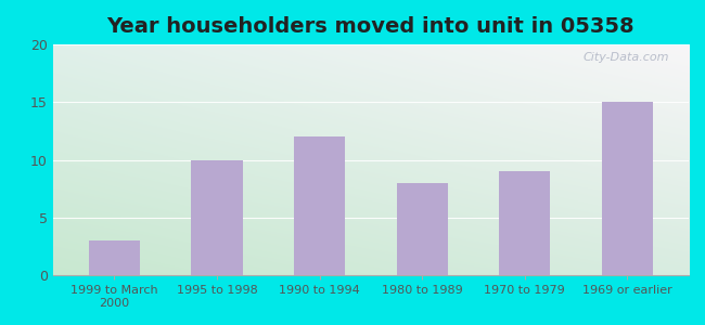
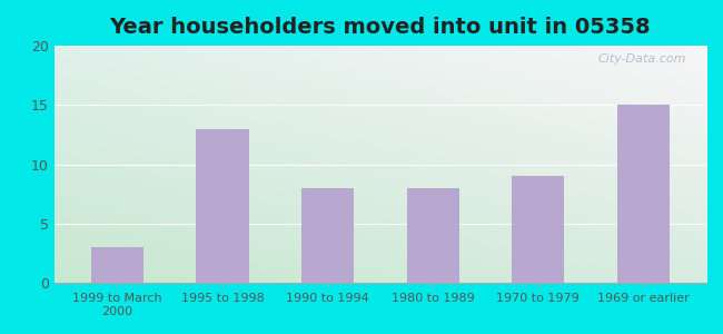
1995 to 1998: 10 -> 13
1990 to 1994: 12 -> 8
